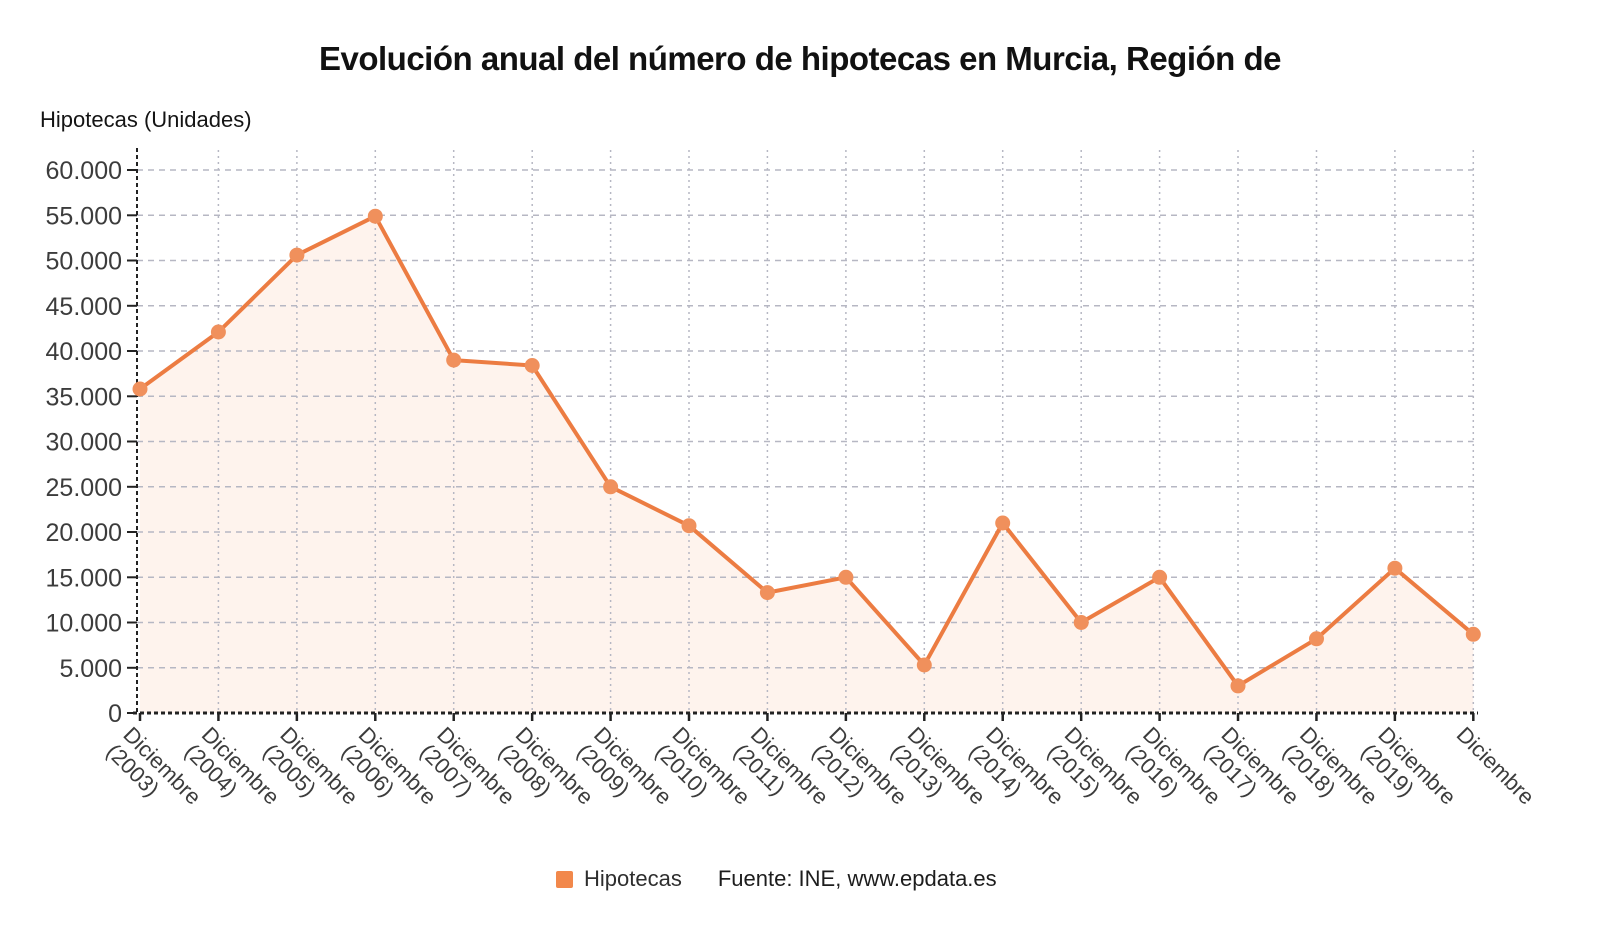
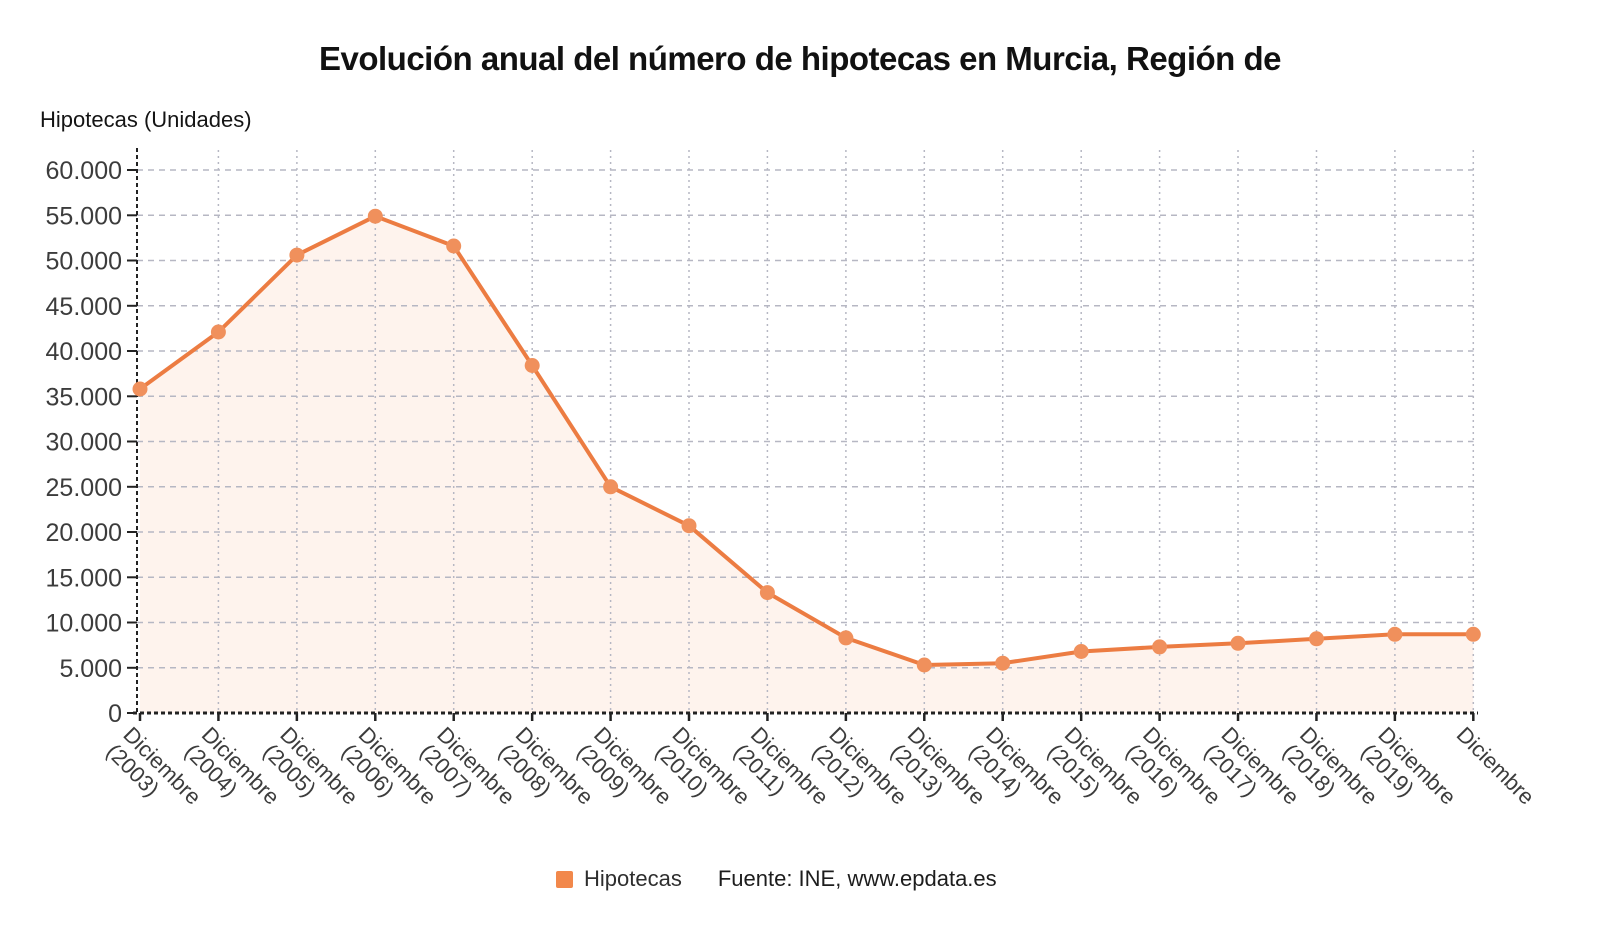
Diciembre (2007): 39000 -> 52000
Diciembre (2012): 15000 -> 8000
Diciembre (2014): 21000 -> 6000
Diciembre (2015): 10000 -> 7000
Diciembre (2016): 15000 -> 7000
Diciembre (2017): 3000 -> 8000
Diciembre (2019): 16000 -> 9000
